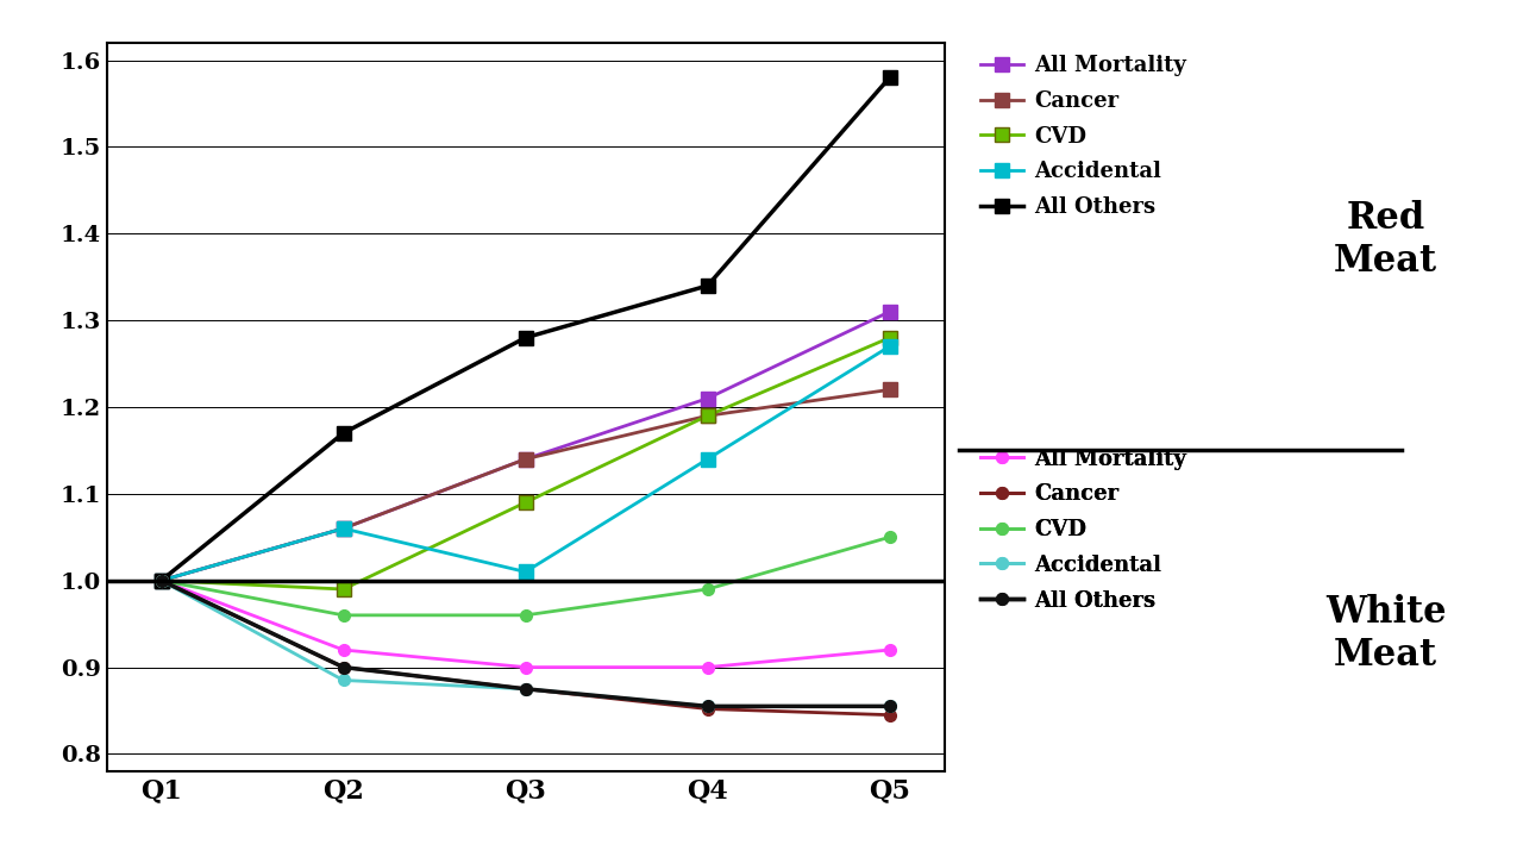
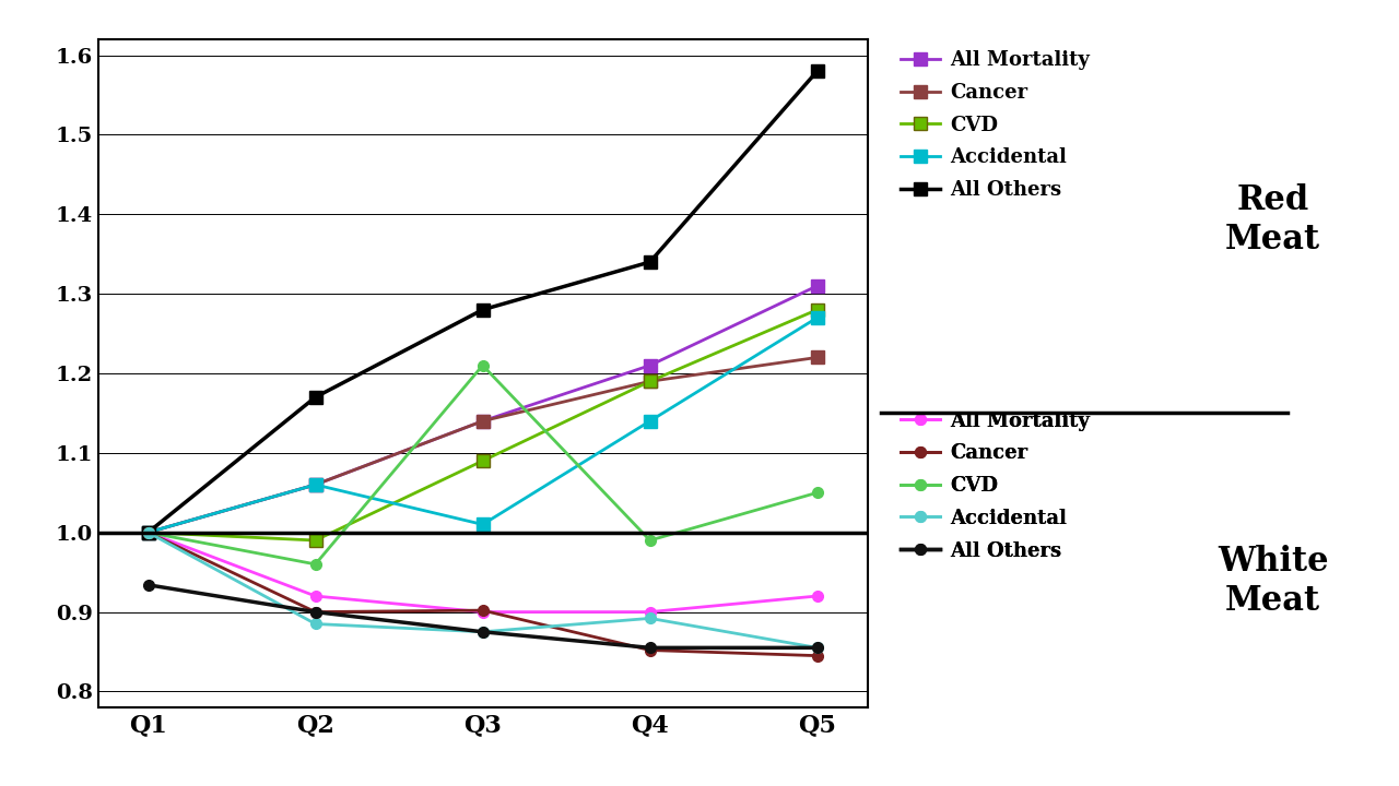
All Others/Q1: 1.000 -> 0.934
Cancer/Q3: 0.875 -> 0.902
CVD/Q3: 0.96 -> 1.21
Accidental/Q4: 0.855 -> 0.892
